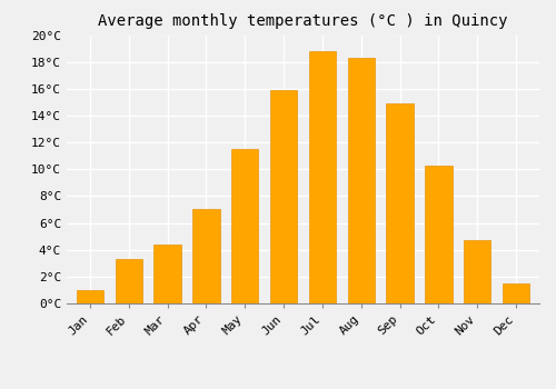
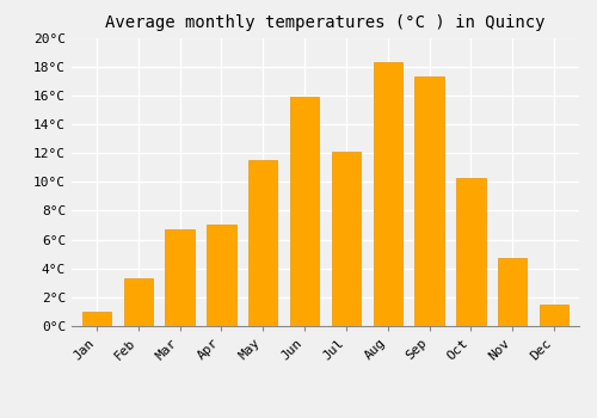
Mar: 4.4°C -> 6.7°C
Jul: 18.8°C -> 12.1°C
Sep: 14.9°C -> 17.3°C
